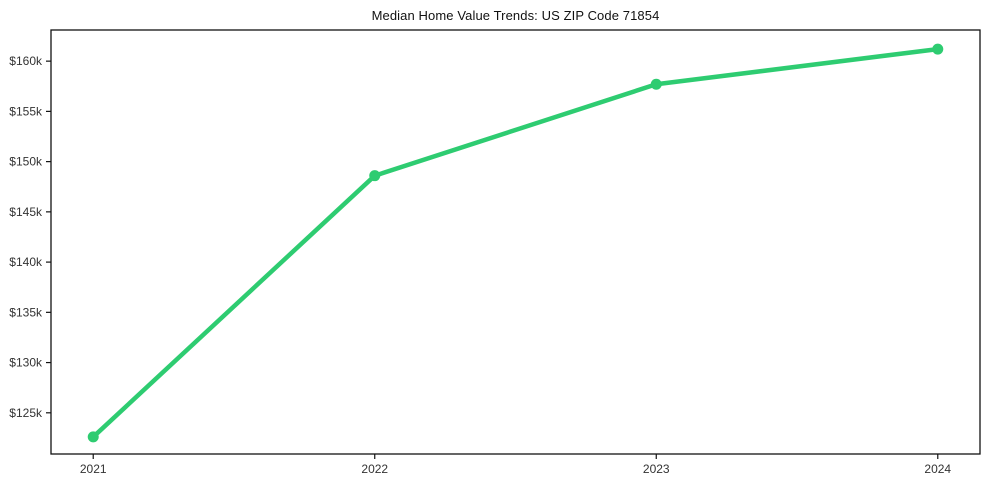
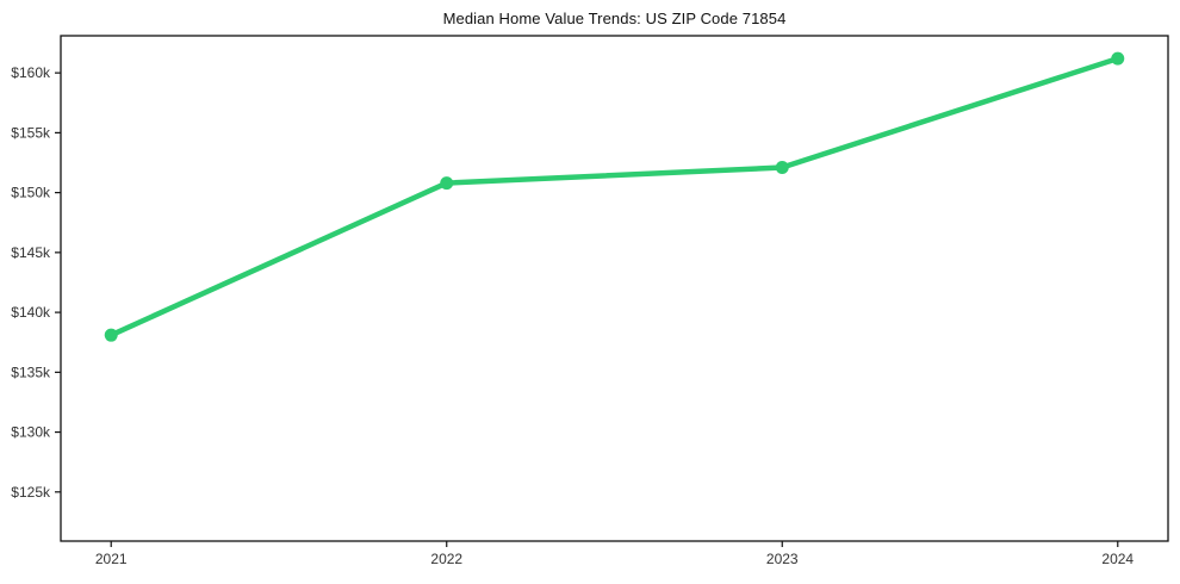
2021: $122.6k -> $138.1k
2022: $148.6k -> $150.8k
2023: $157.7k -> $152.1k
